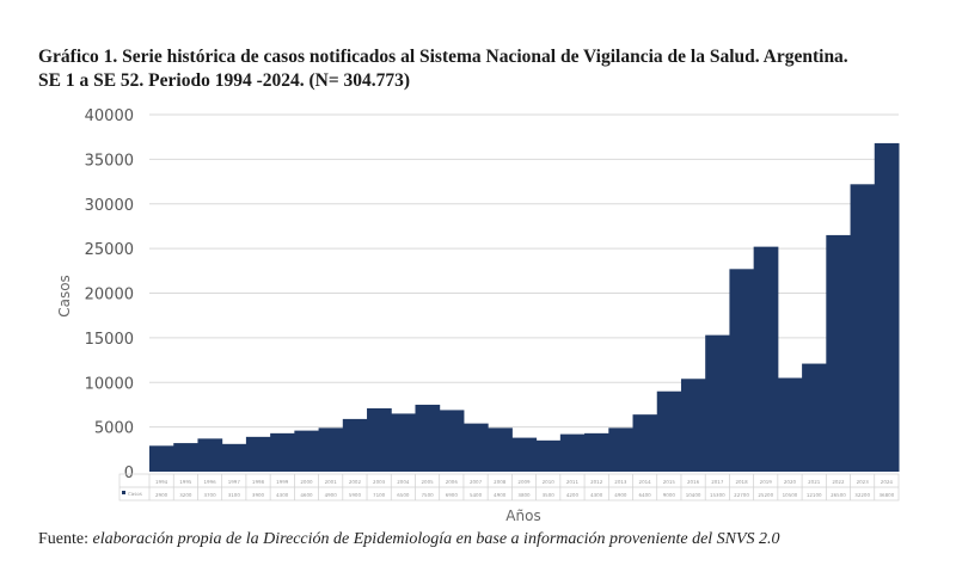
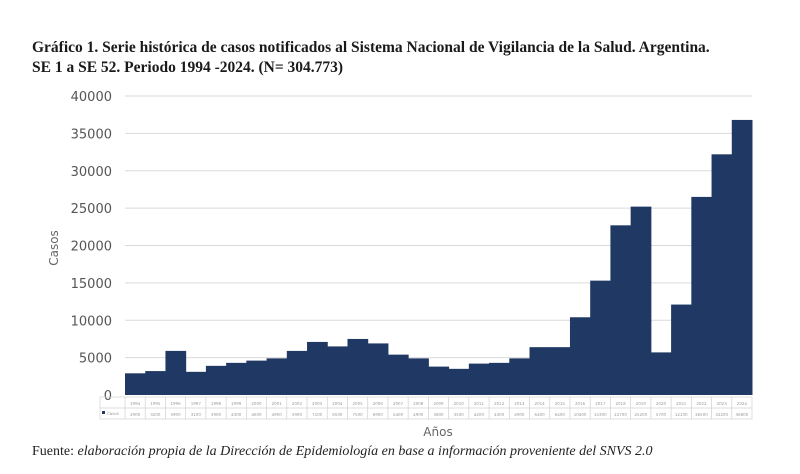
1996: 3700 -> 5900
2015: 9000 -> 6400
2020: 10500 -> 5700
